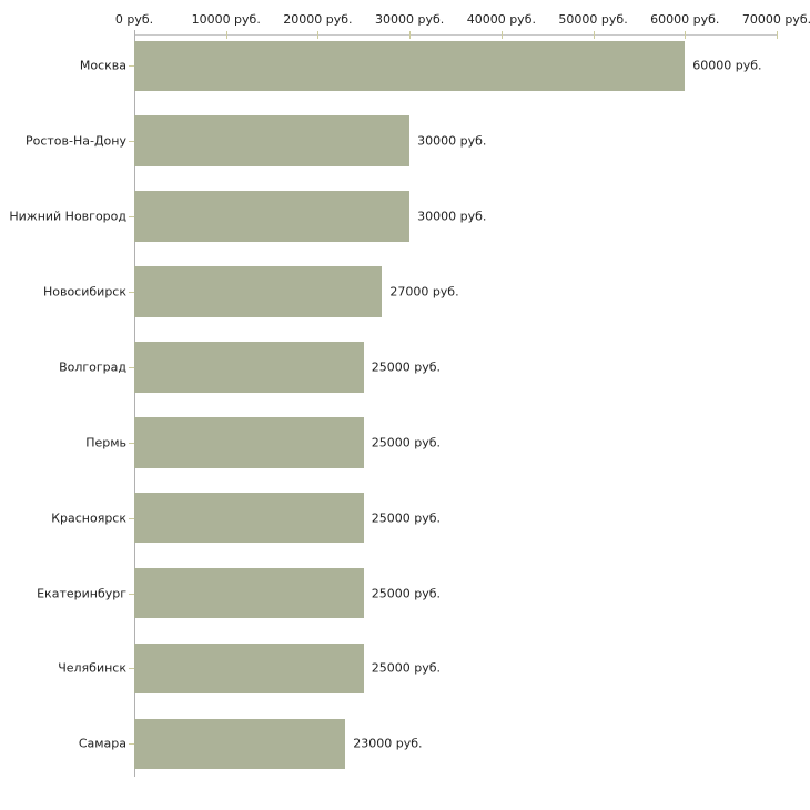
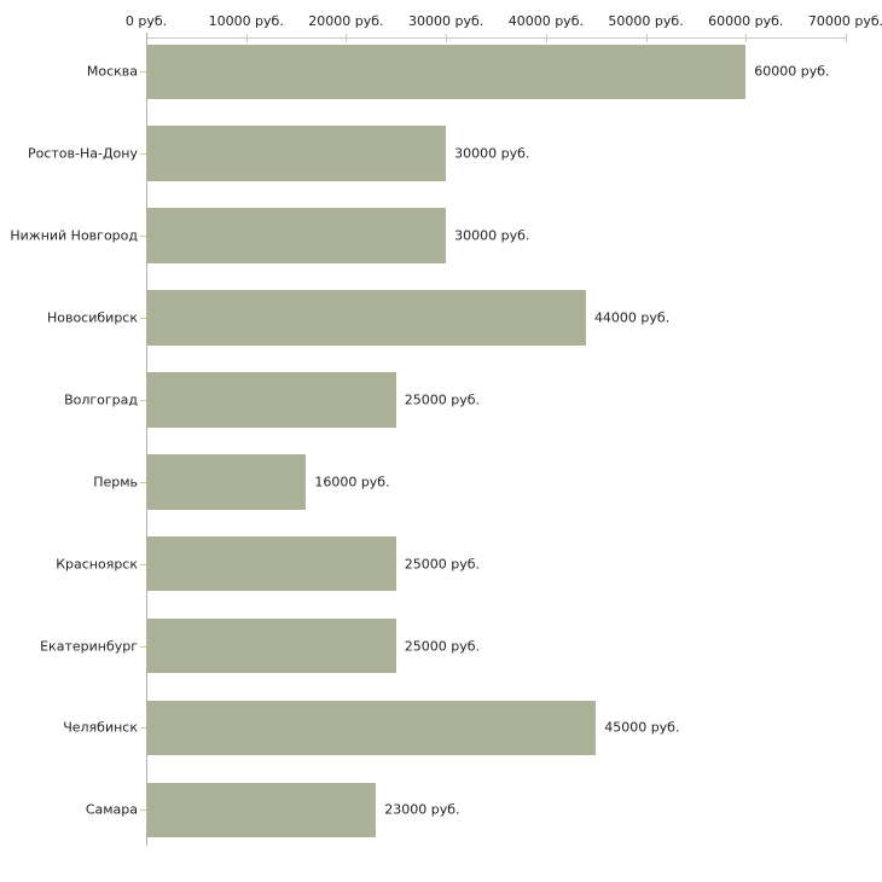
Новосибирск: 27000 -> 44000
Пермь: 25000 -> 16000
Челябинск: 25000 -> 45000
